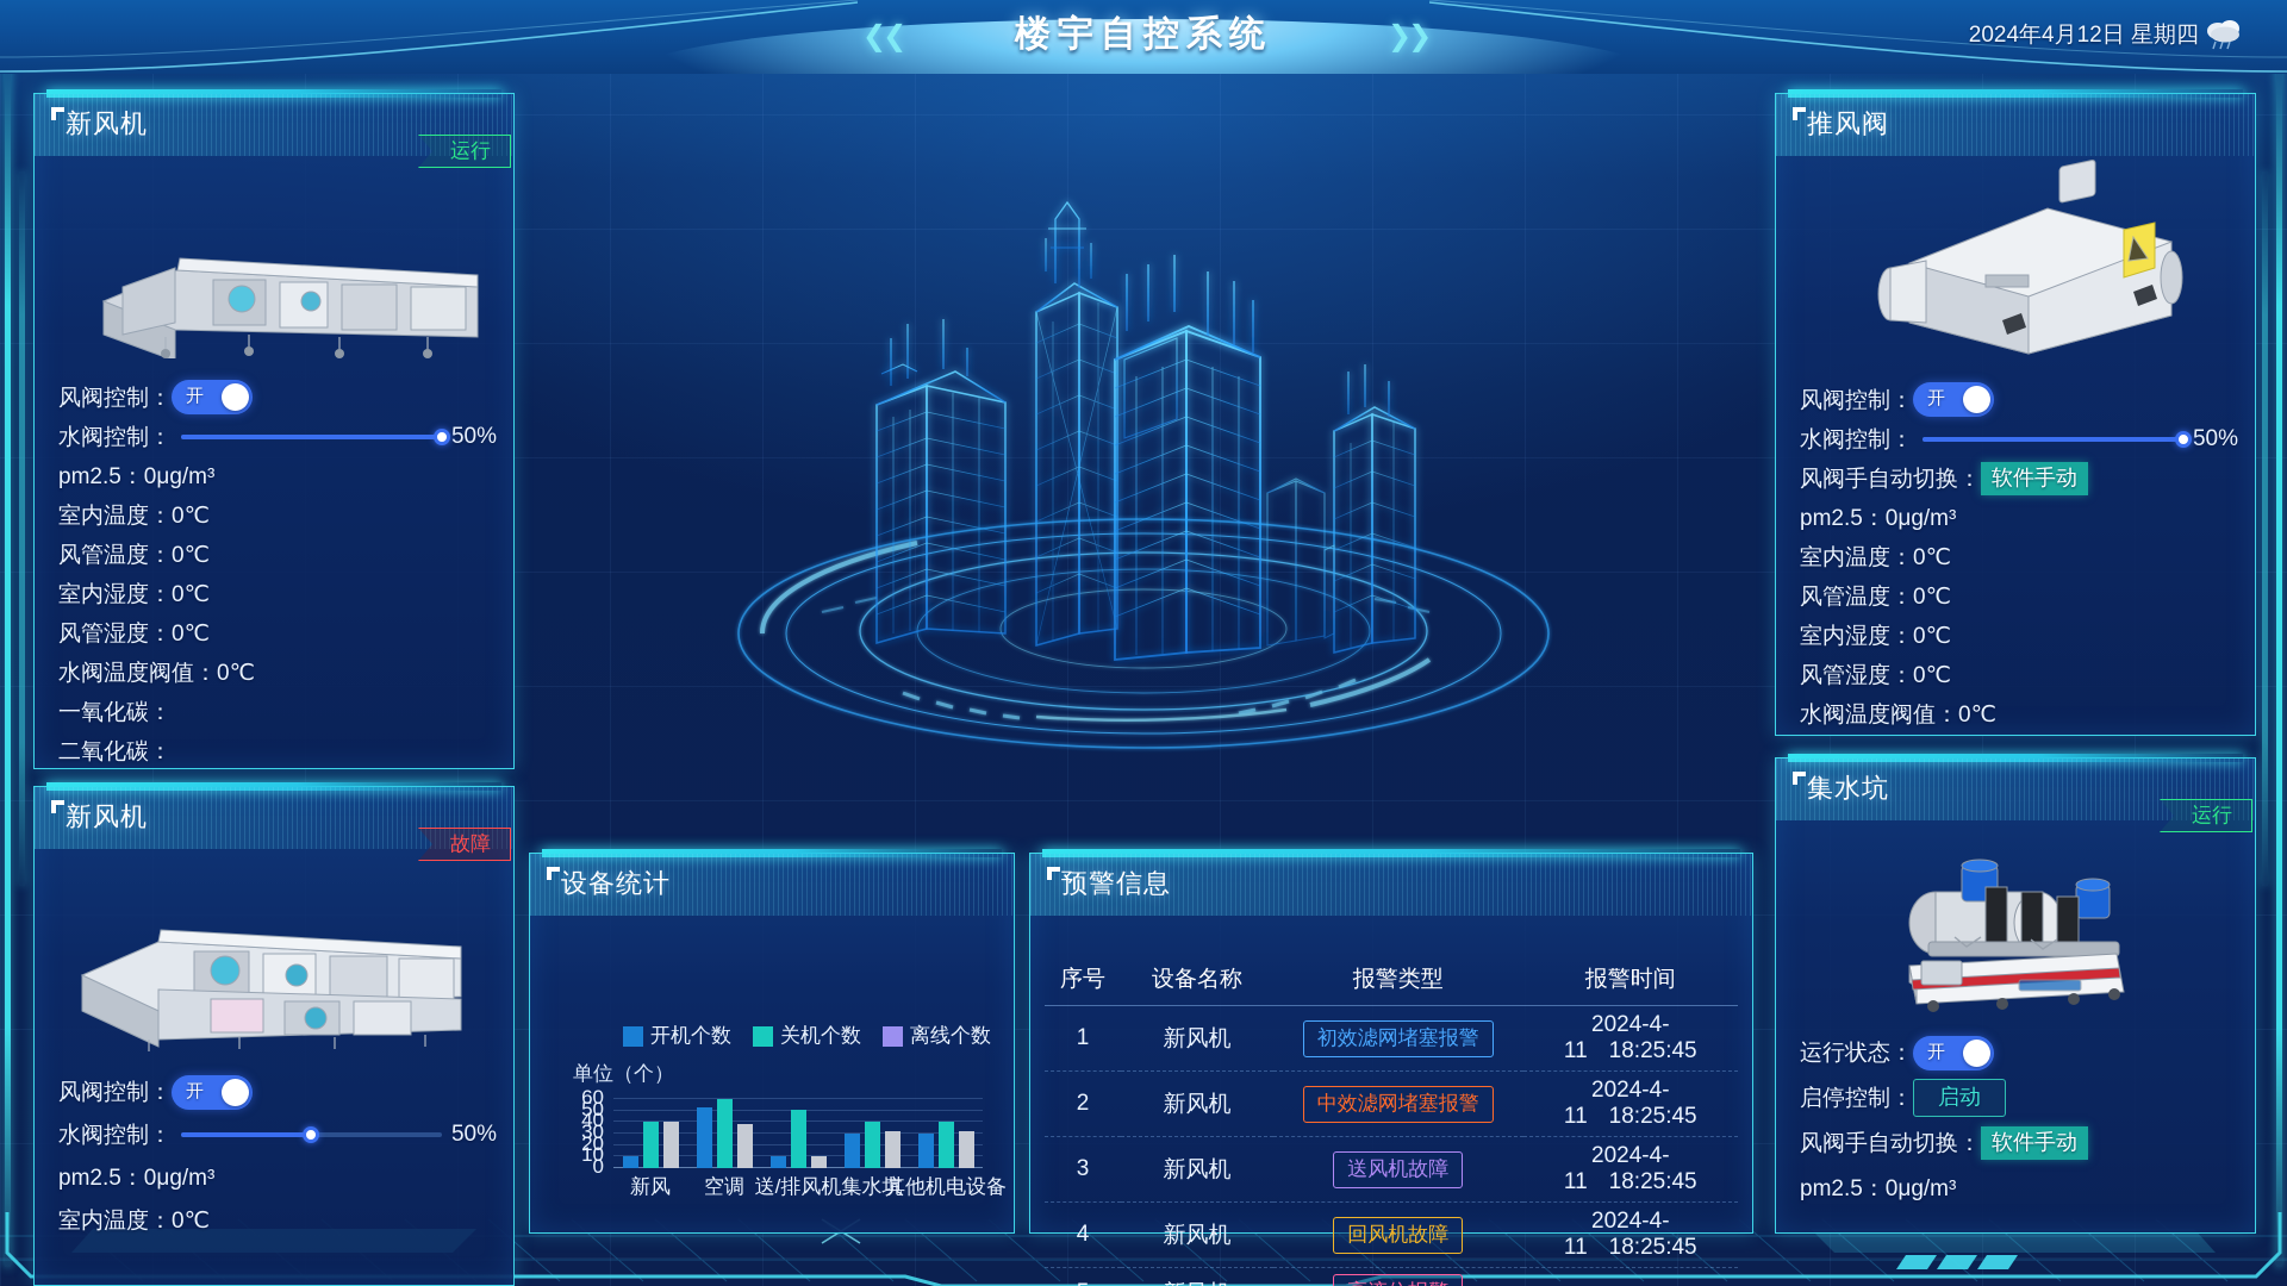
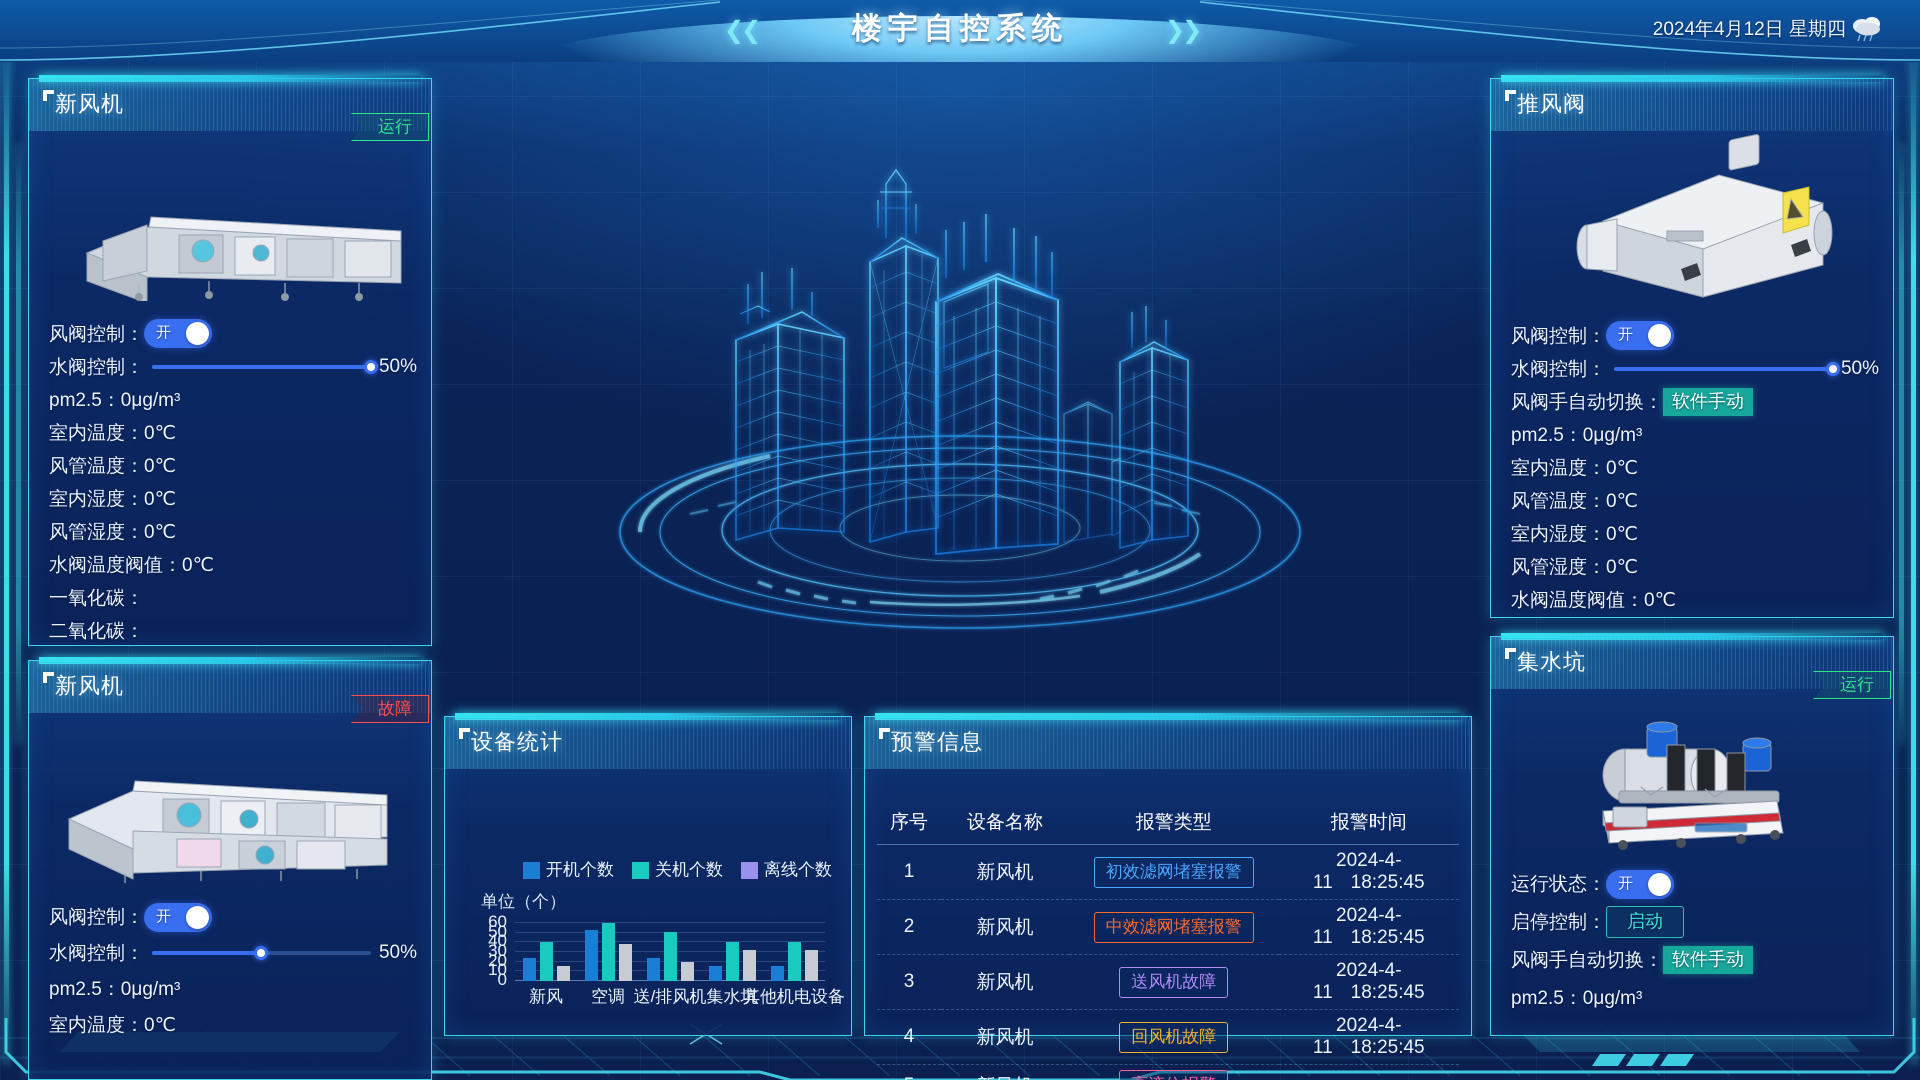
开机个数/新风: 10 -> 20
离线个数/新风: 40 -> 20
开机个数/送/排风机: 10 -> 20
离线个数/送/排风机: 10 -> 20
开机个数/集水坑: 30 -> 20
开机个数/其他机电设备: 30 -> 20
